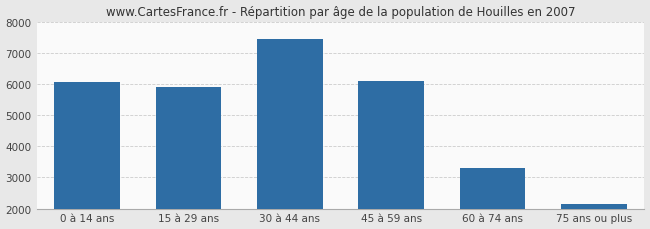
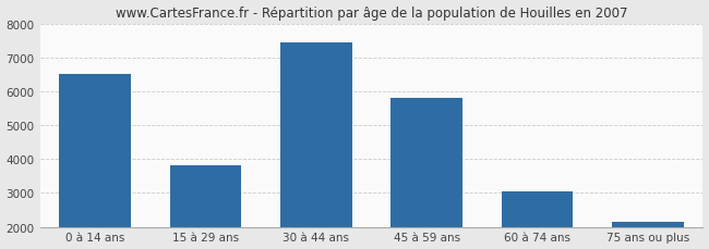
0 à 14 ans: 6050 -> 6500
15 à 29 ans: 5900 -> 3800
45 à 59 ans: 6100 -> 5800
60 à 74 ans: 3300 -> 3050
